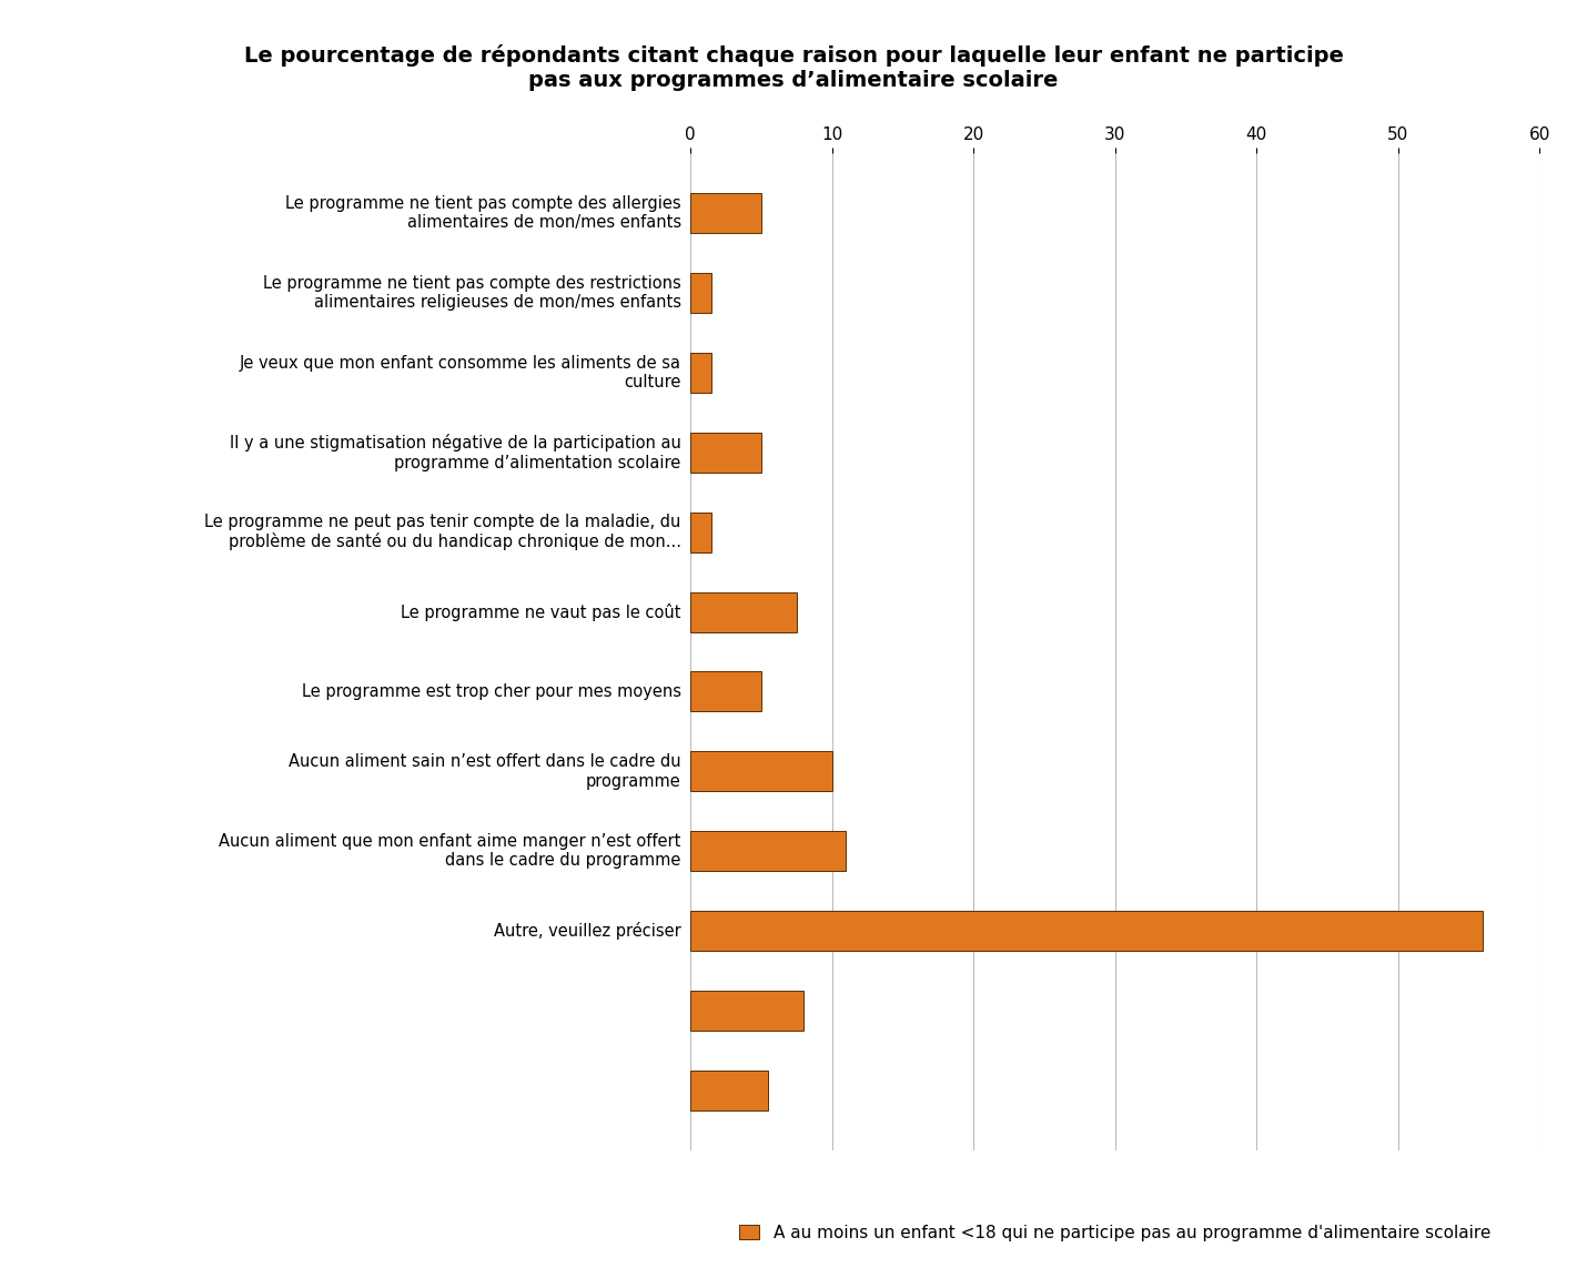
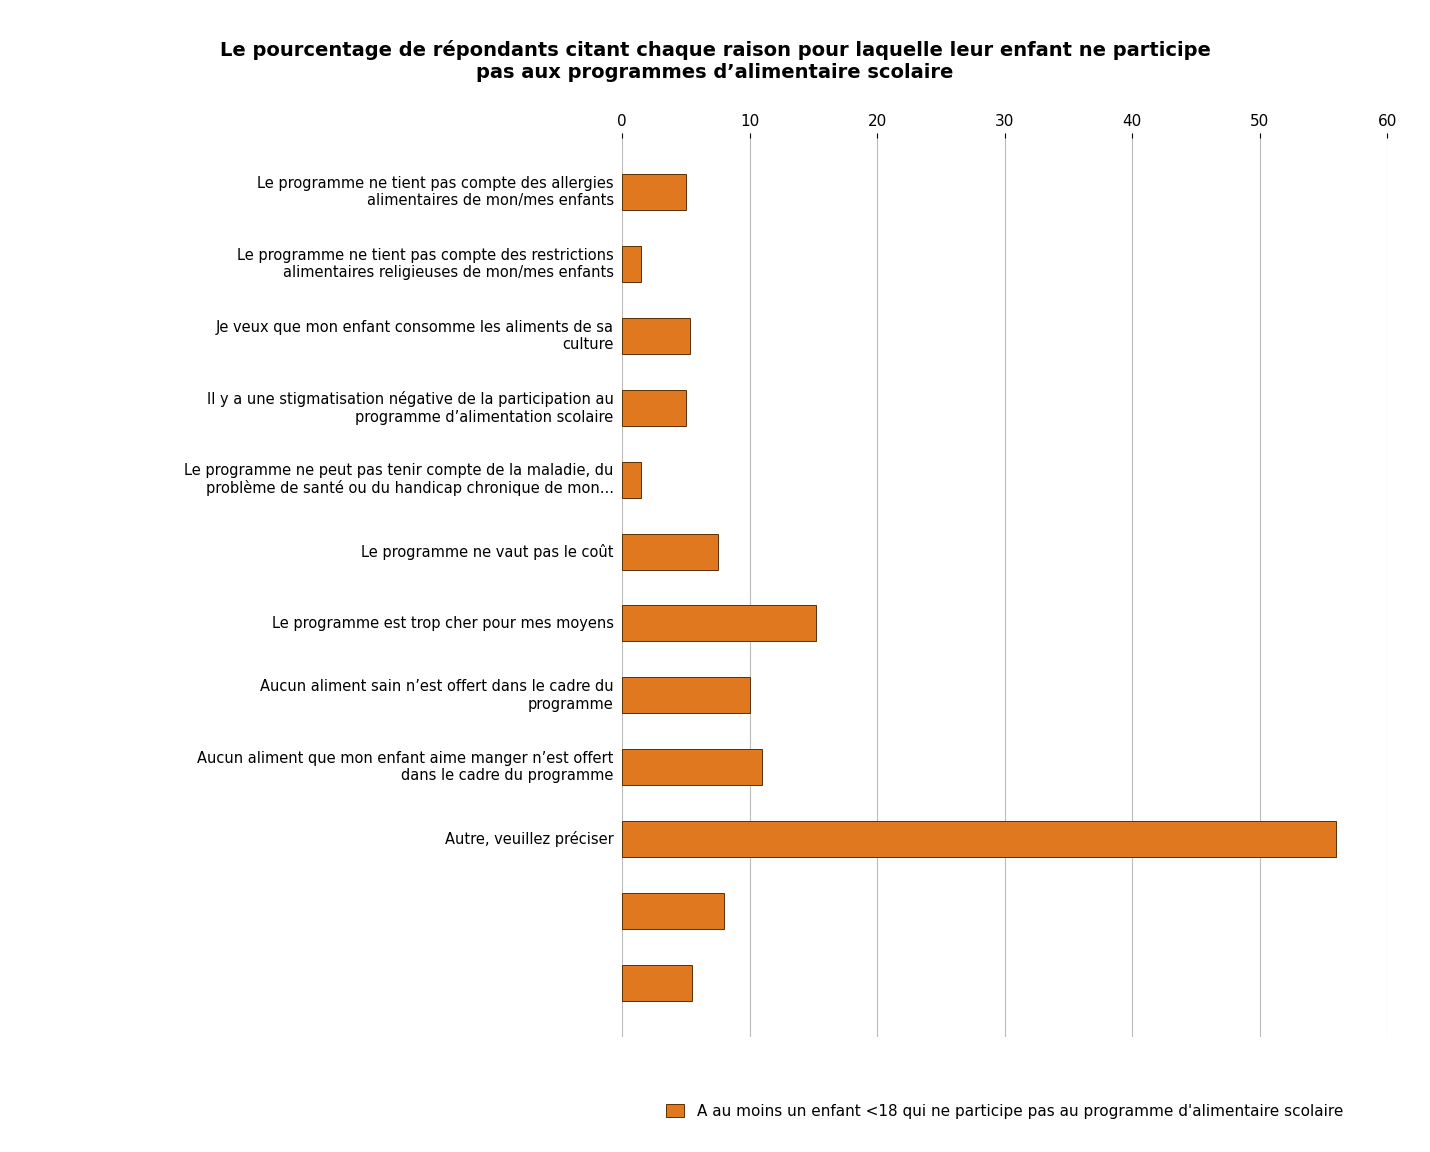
Je veux que mon enfant consomme les aliments de sa culture: 1.5 -> 5.3
Le programme est trop cher pour mes moyens: 5.0 -> 15.2
